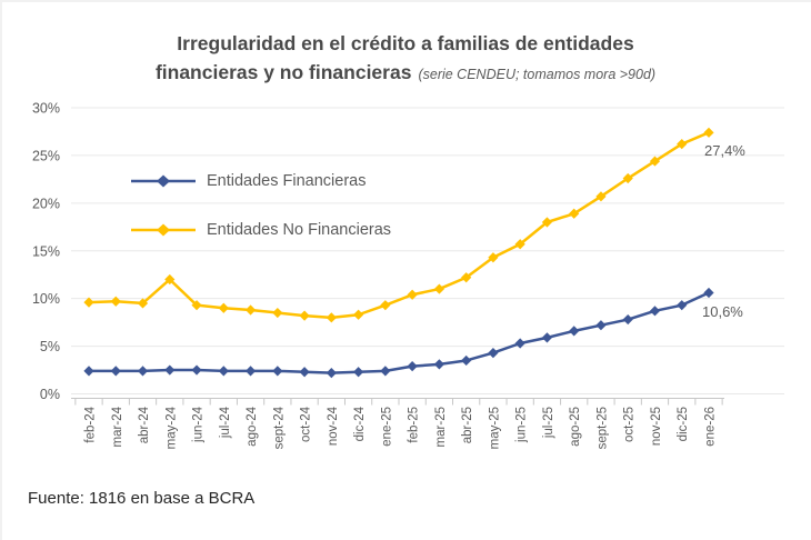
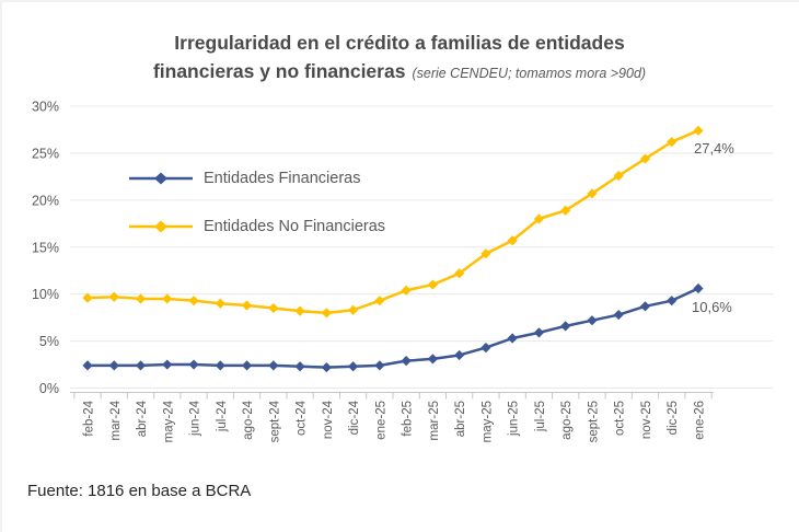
Entidades No Financieras/may-24: 12% -> 10%
